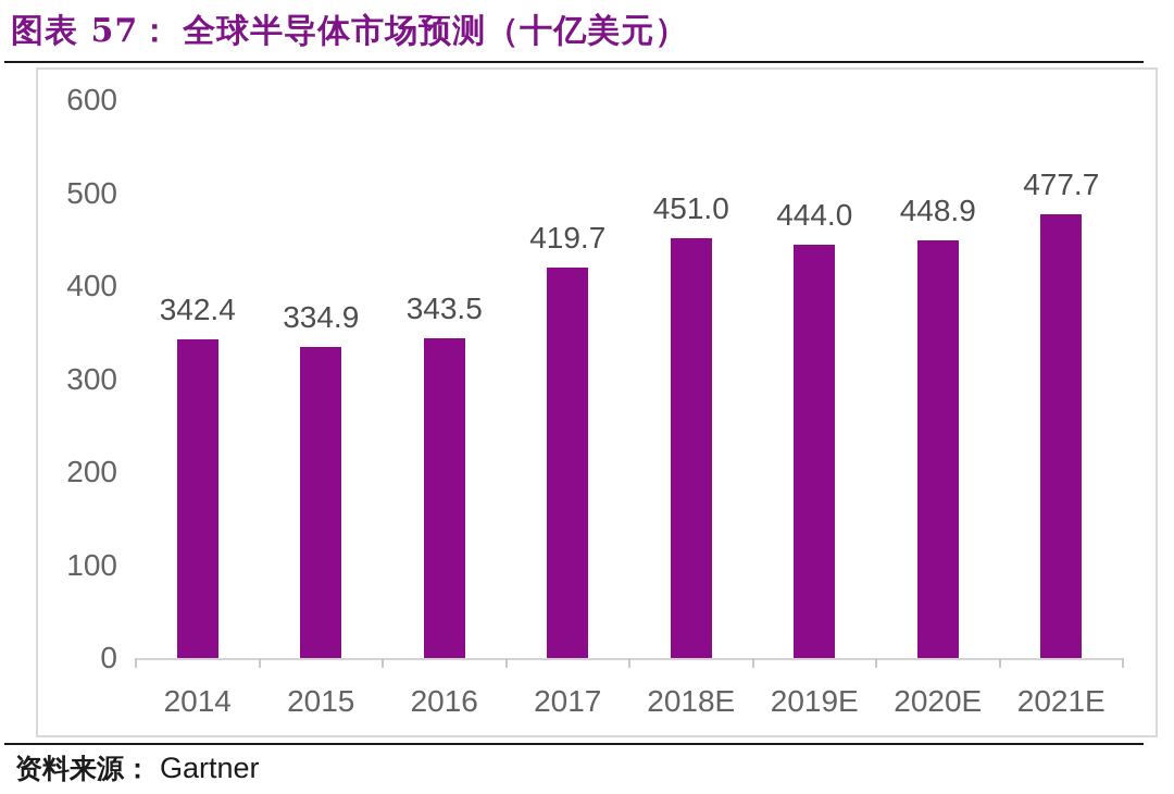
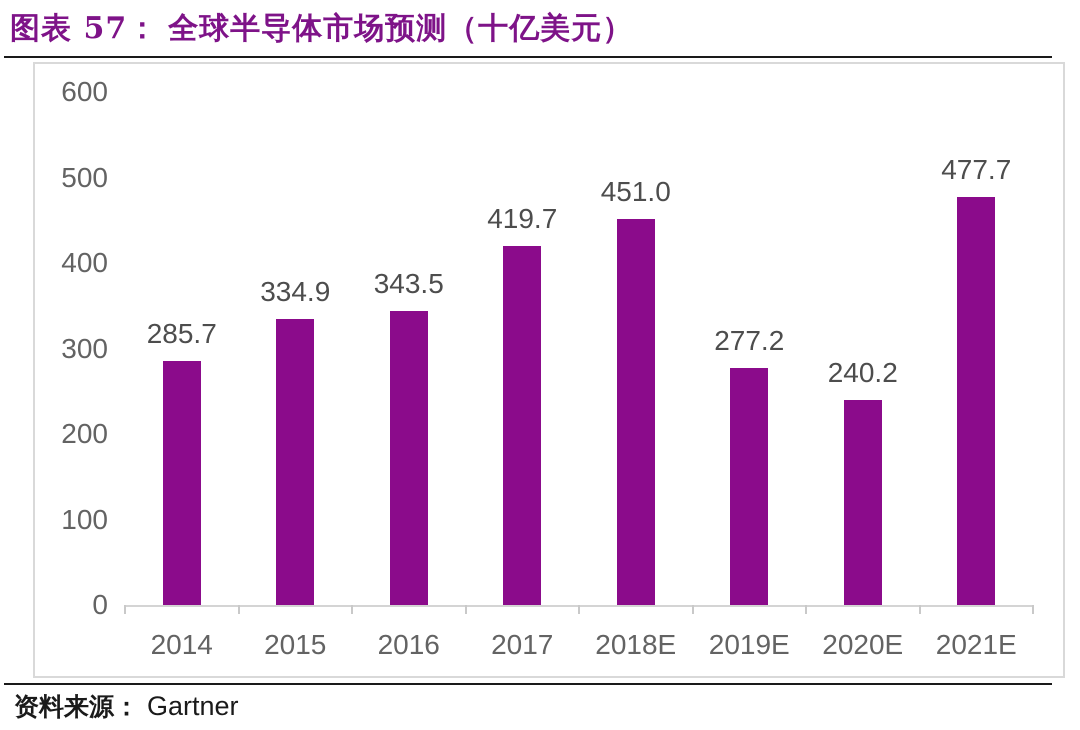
2014: 342.4 -> 285.7
2019E: 444.0 -> 277.2
2020E: 448.9 -> 240.2
